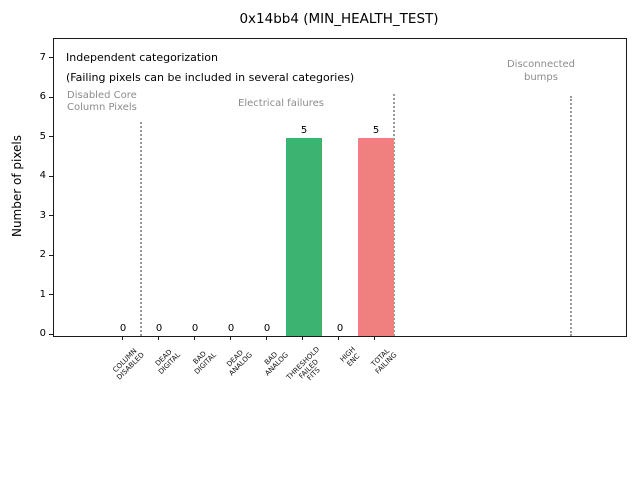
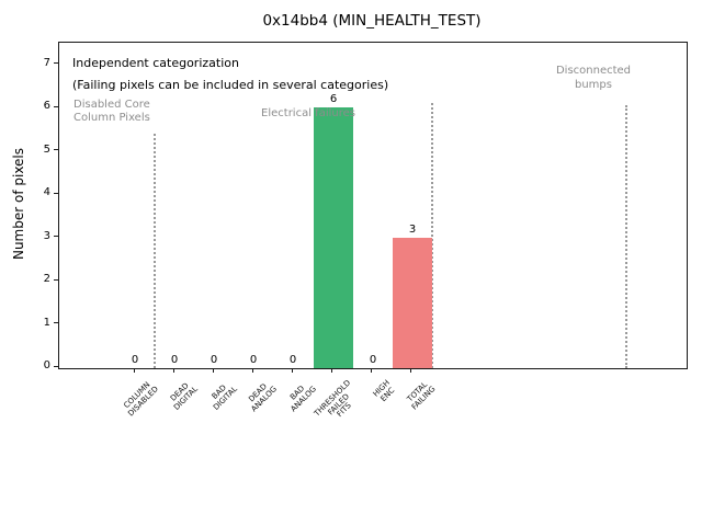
THRESHOLD FAILED FITS: 5 -> 6
TOTAL FAILING: 5 -> 3
